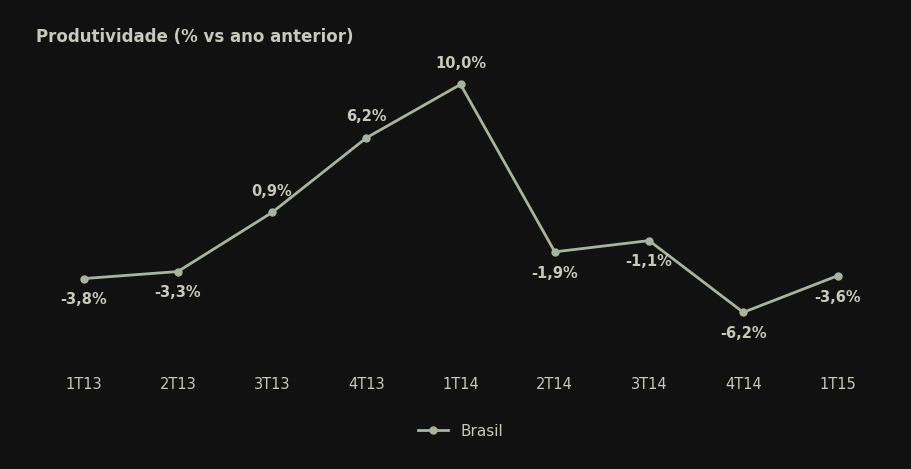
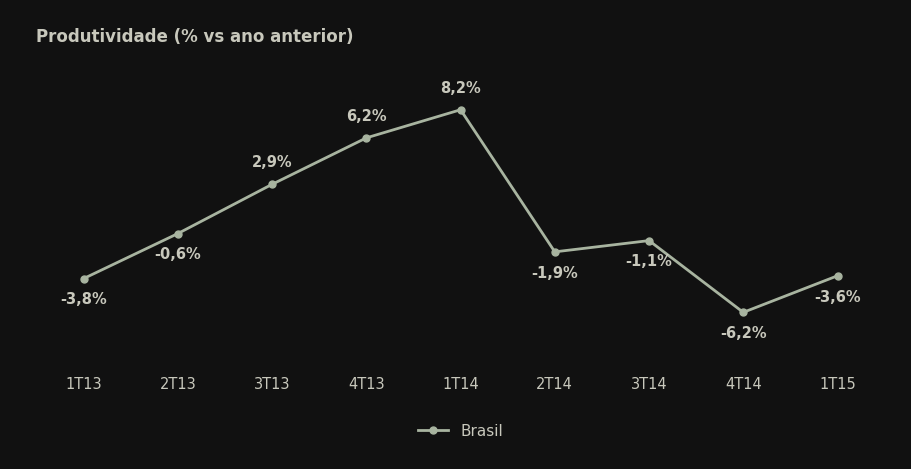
2T13: -3,3% -> -0,6%
3T13: 0,9% -> 2,9%
1T14: 10,0% -> 8,2%
